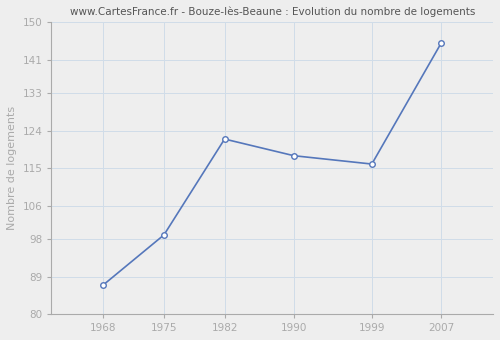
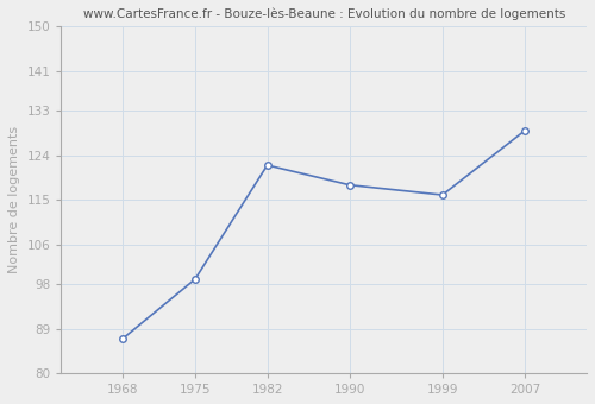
2007: 145 -> 129
